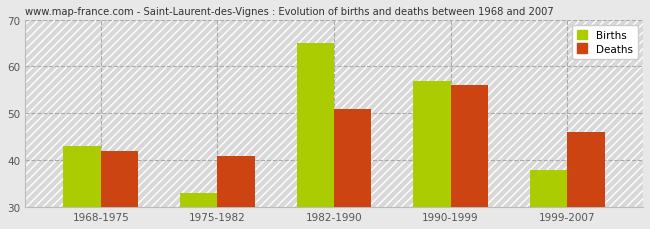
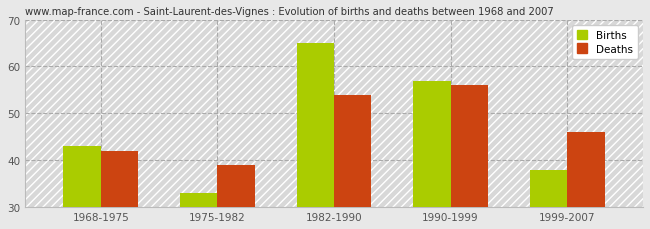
Deaths/1975-1982: 41 -> 39
Deaths/1982-1990: 51 -> 54
